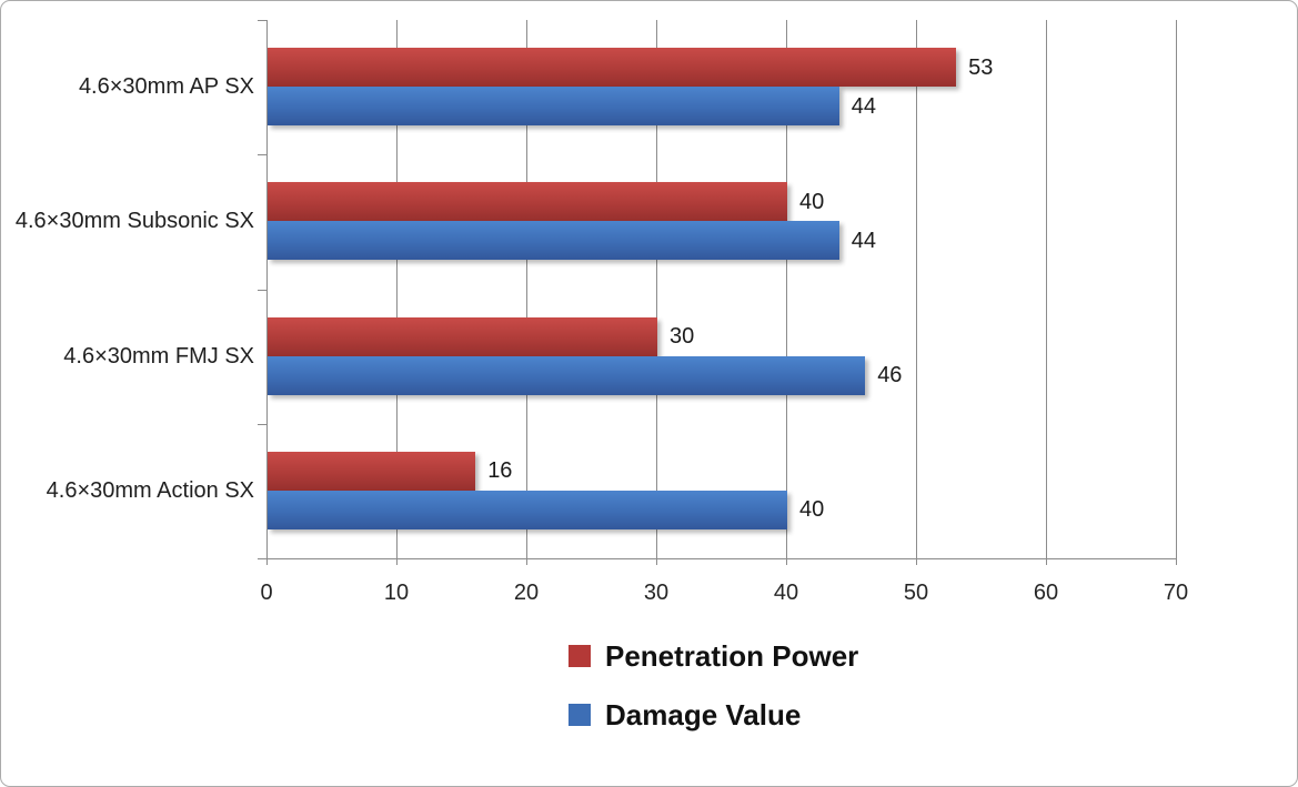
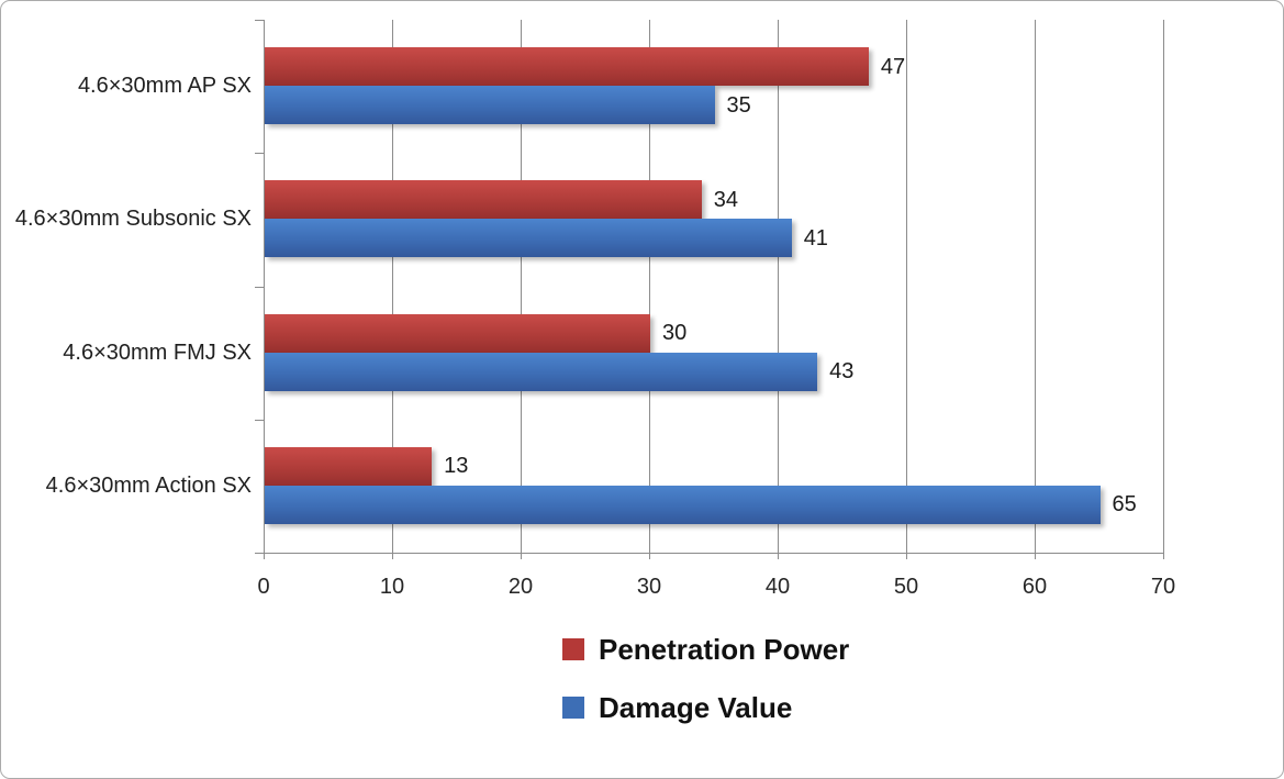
Penetration Power/4.6×30mm AP SX: 53 -> 47
Damage Value/4.6×30mm AP SX: 44 -> 35
Penetration Power/4.6×30mm Subsonic SX: 40 -> 34
Damage Value/4.6×30mm Subsonic SX: 44 -> 41
Damage Value/4.6×30mm FMJ SX: 46 -> 43
Penetration Power/4.6×30mm Action SX: 16 -> 13
Damage Value/4.6×30mm Action SX: 40 -> 65
